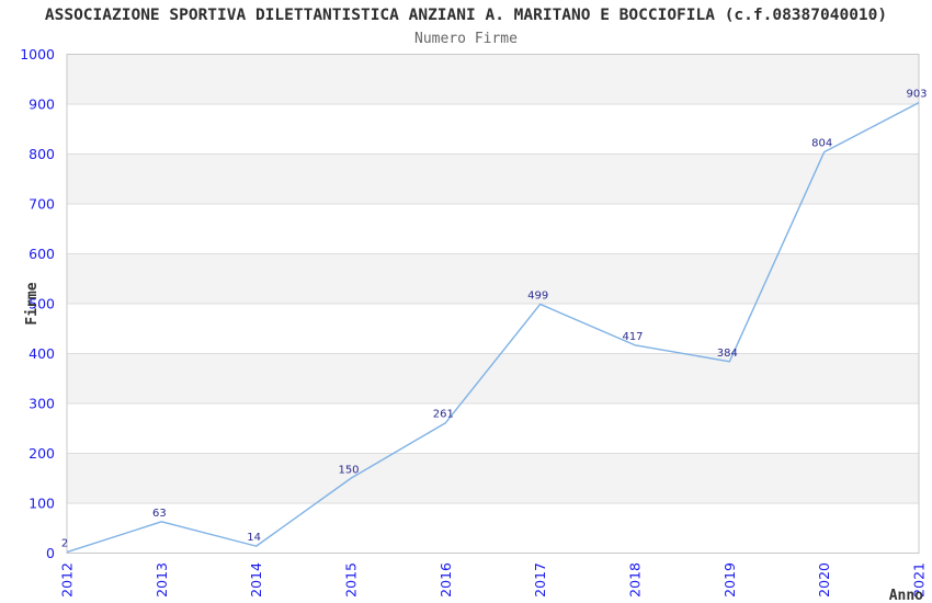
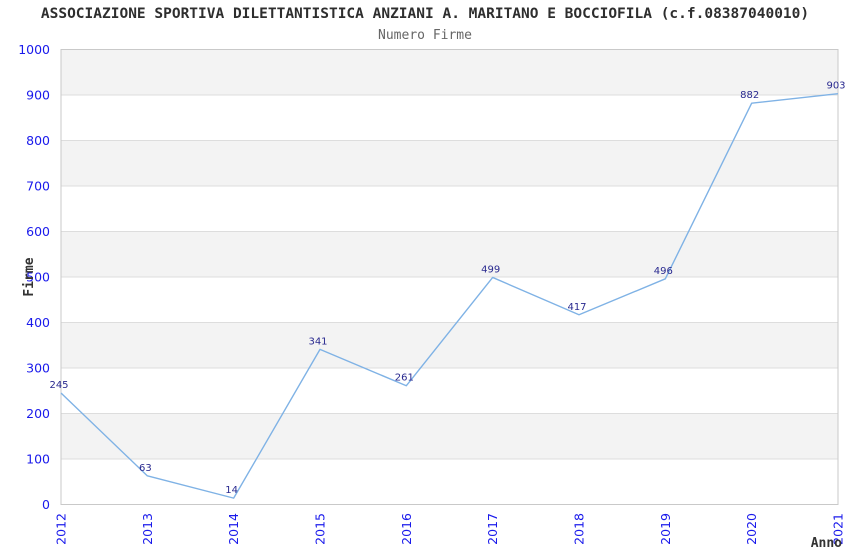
2012: 2 -> 245
2015: 150 -> 341
2019: 384 -> 496
2020: 804 -> 882
